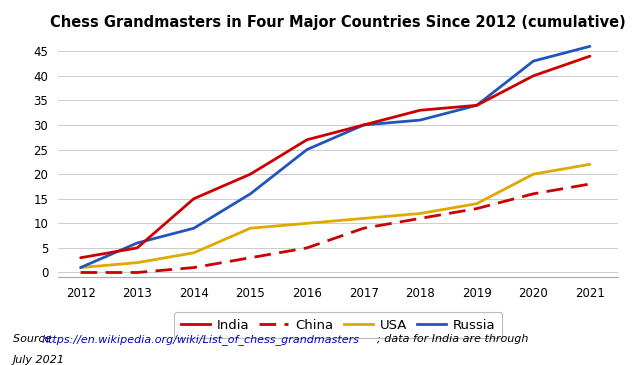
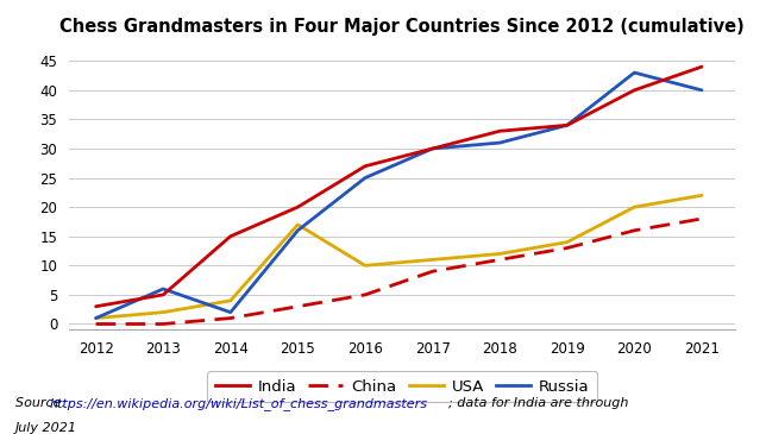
Russia/2014: 9 -> 2
USA/2015: 9 -> 17
Russia/2021: 46 -> 40
